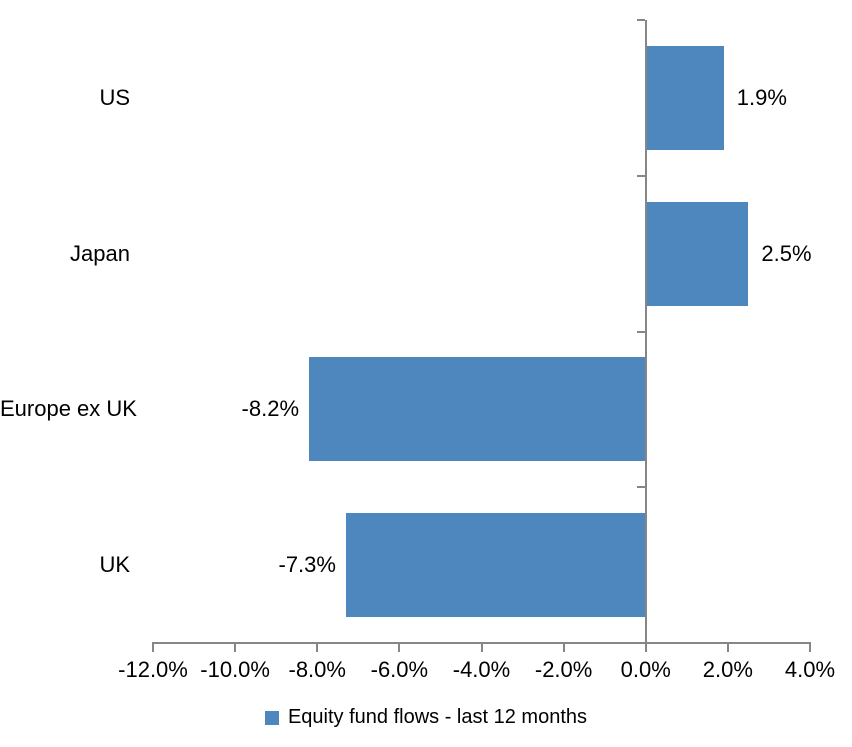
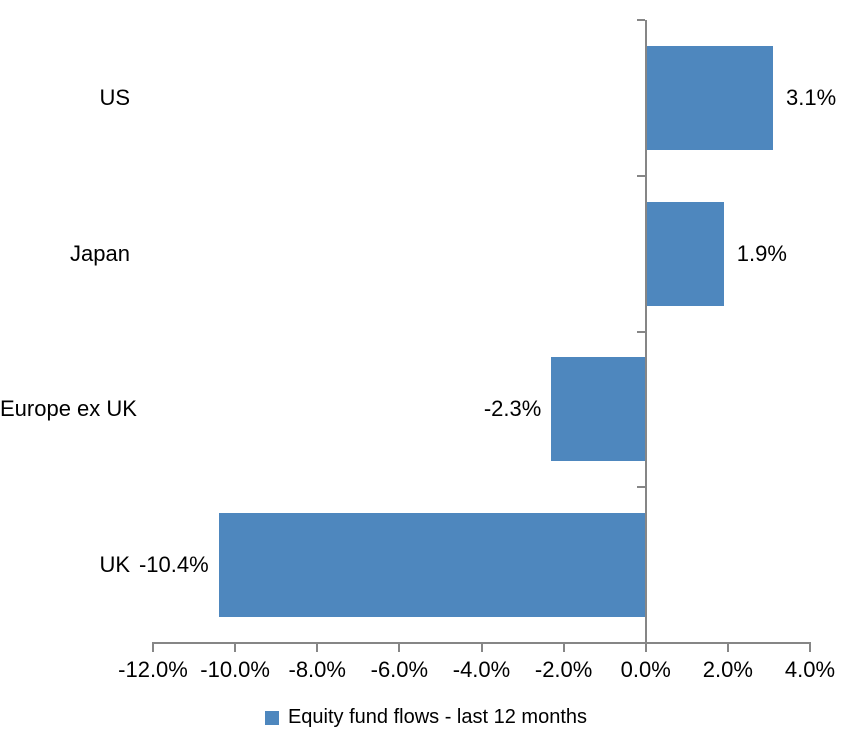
US: 1.9% -> 3.1%
Japan: 2.5% -> 1.9%
Europe ex UK: -8.2% -> -2.3%
UK: -7.3% -> -10.4%
